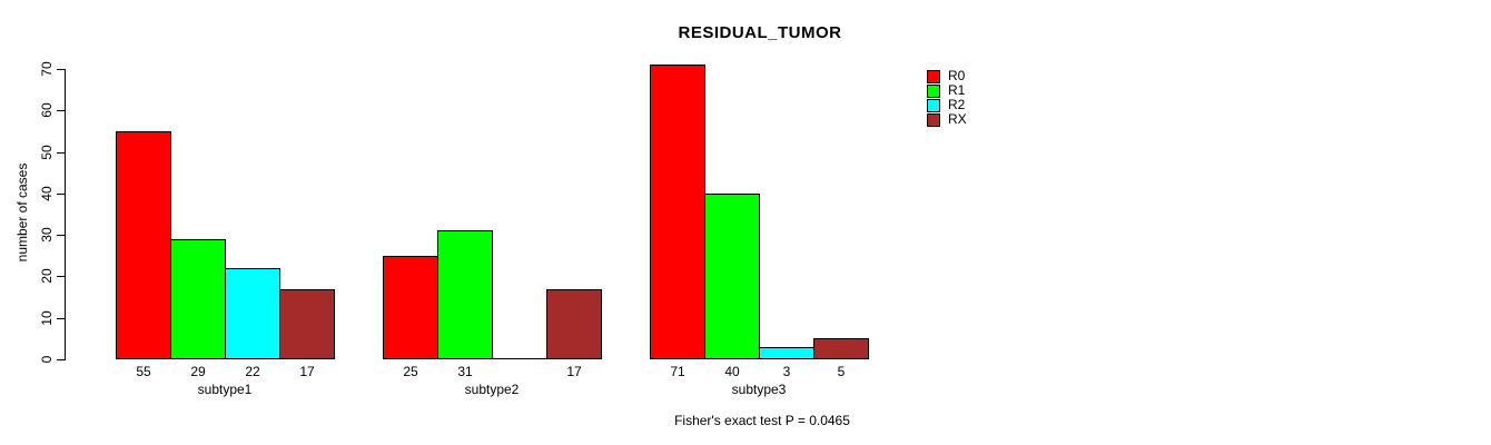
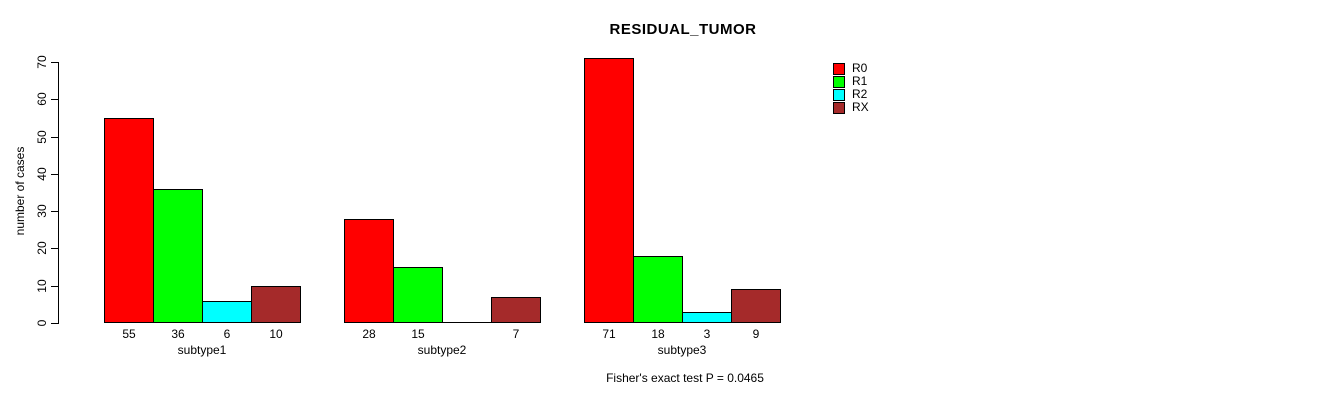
R1/subtype1: 29 -> 36
R2/subtype1: 22 -> 6
RX/subtype1: 17 -> 10
R0/subtype2: 25 -> 28
R1/subtype2: 31 -> 15
RX/subtype2: 17 -> 7
R1/subtype3: 40 -> 18
RX/subtype3: 5 -> 9
